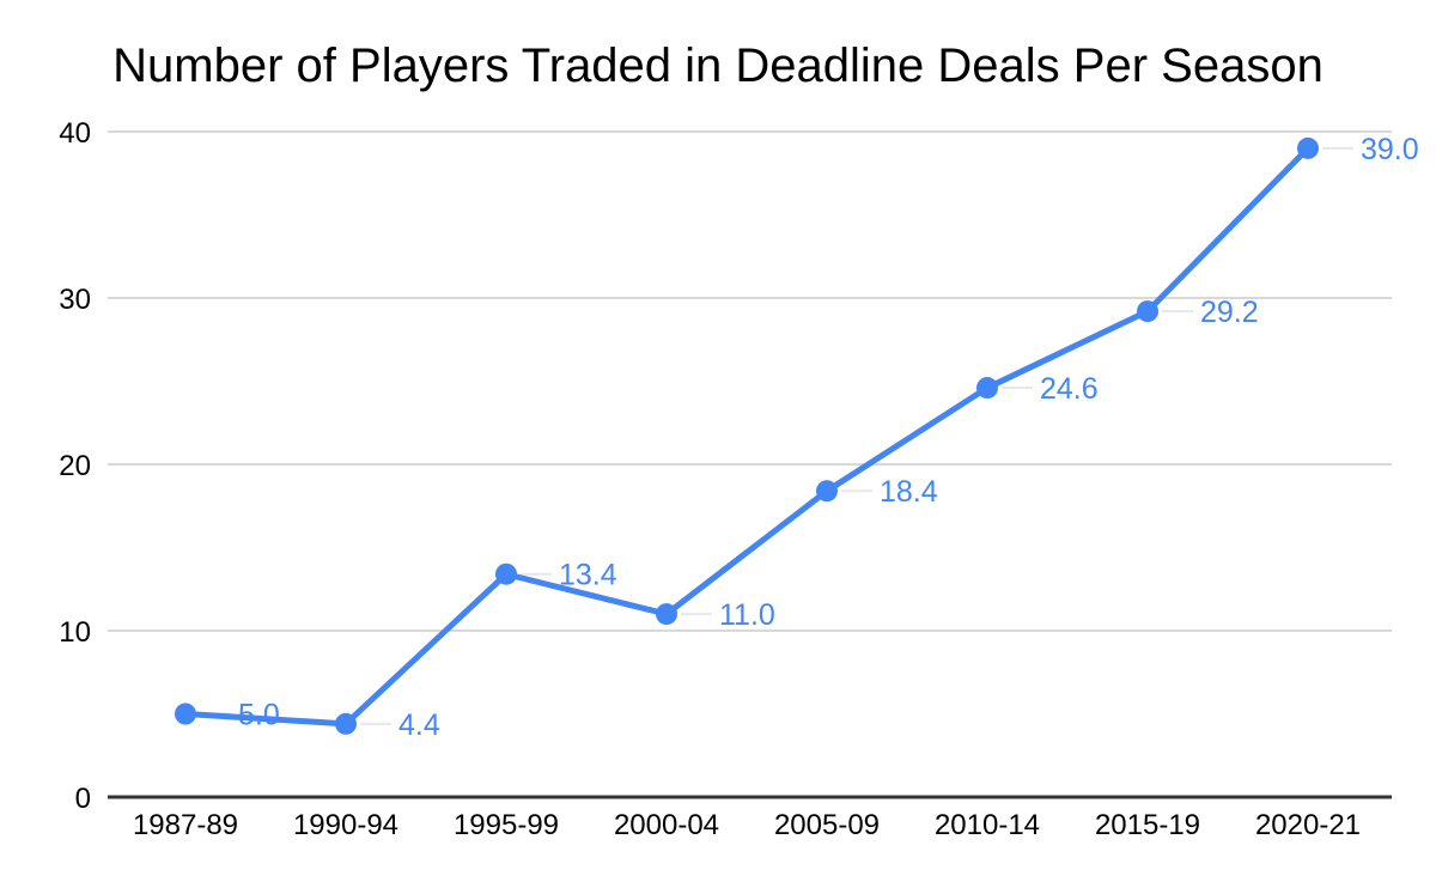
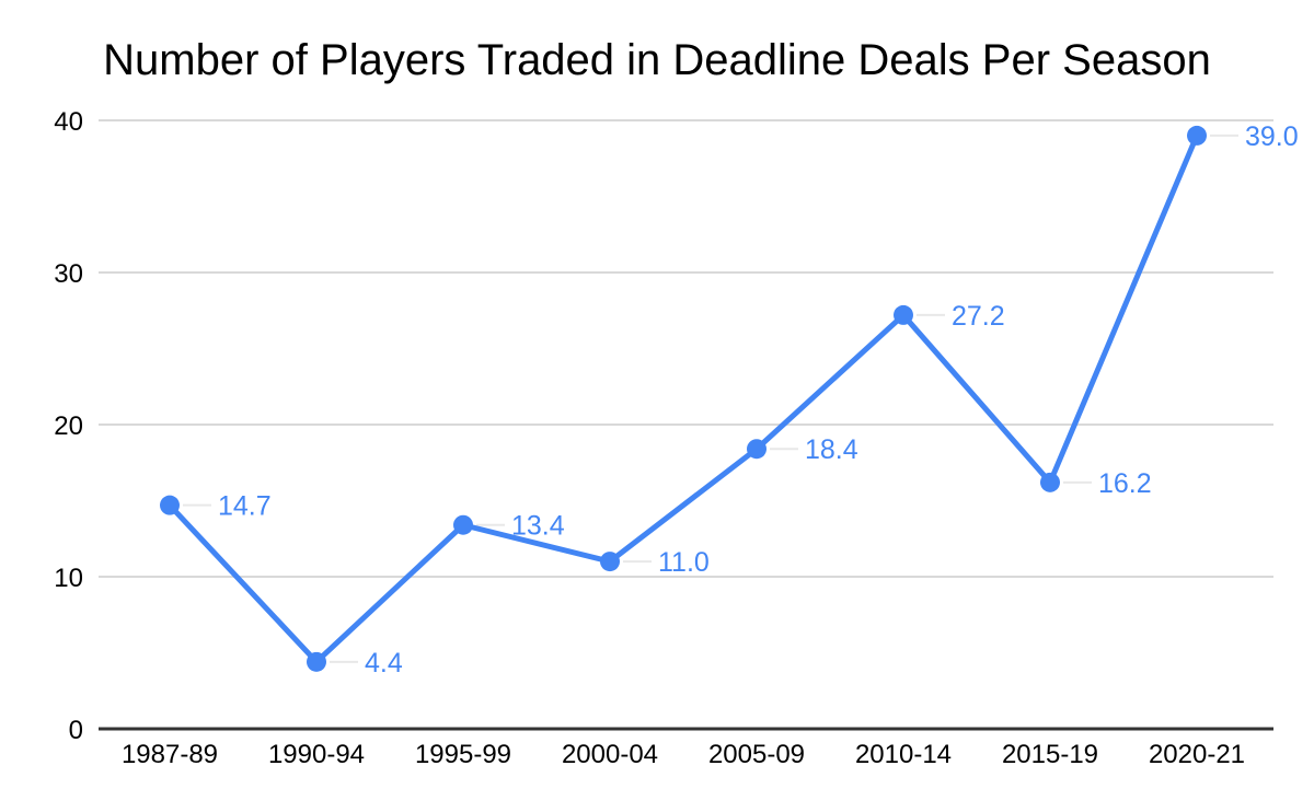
1987-89: 5.0 -> 14.7
2010-14: 24.6 -> 27.2
2015-19: 29.2 -> 16.2
